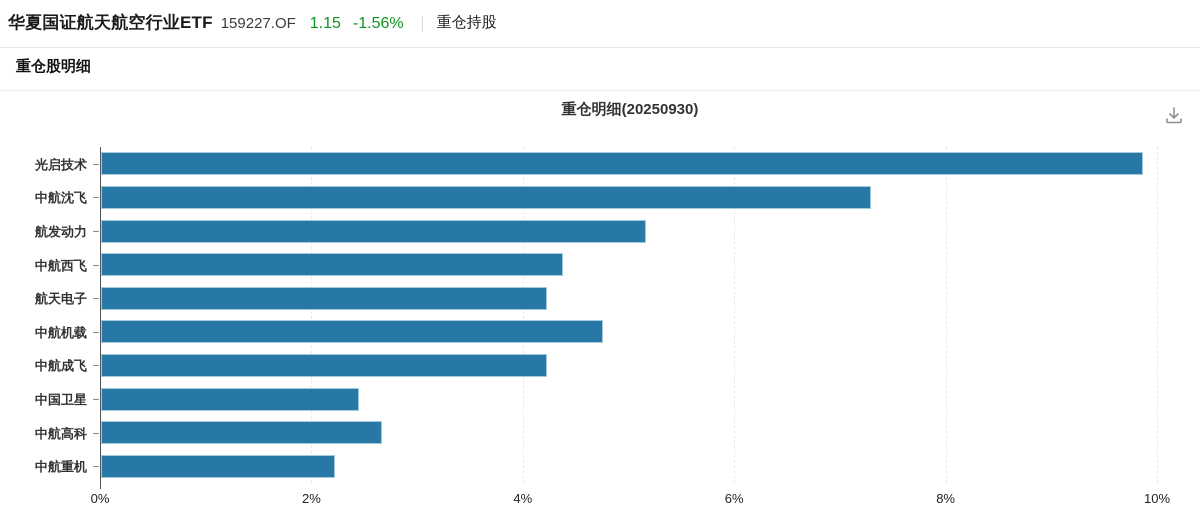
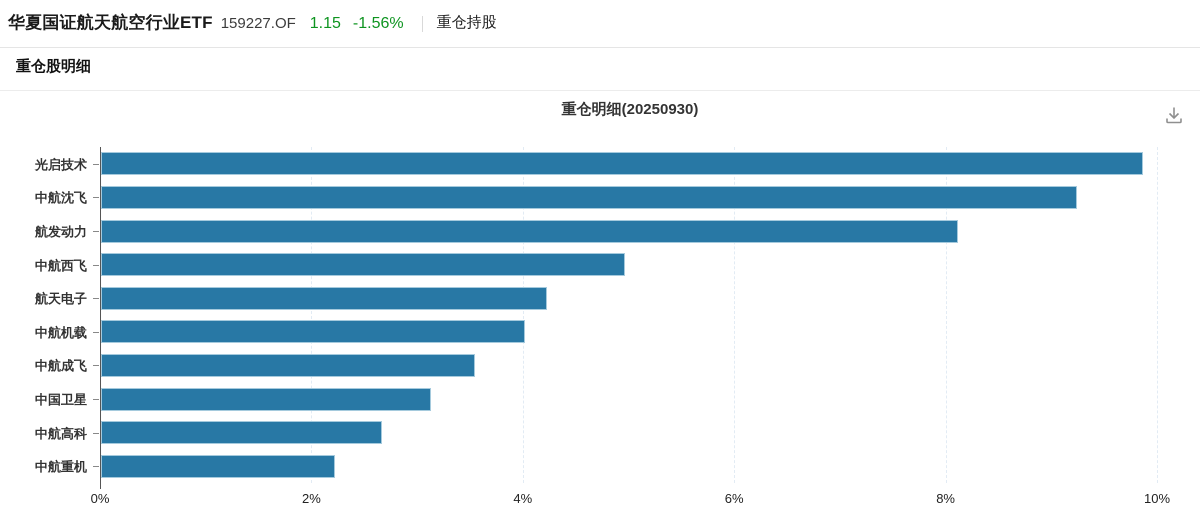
中航沈飞: 7.29% -> 9.24%
航发动力: 5.17% -> 8.12%
中航西飞: 4.38% -> 4.97%
中航机载: 4.76% -> 4.02%
中航成飞: 4.23% -> 3.55%
中国卫星: 2.45% -> 3.13%
